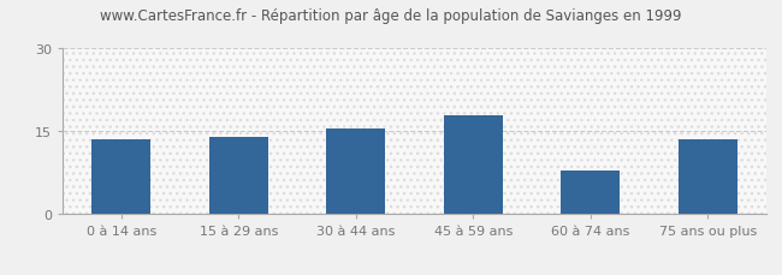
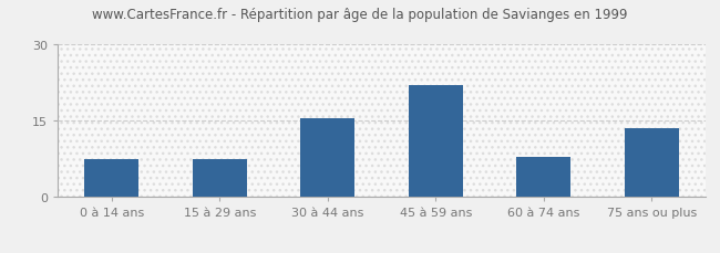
0 à 14 ans: 13.5 -> 7.5
15 à 29 ans: 14.0 -> 7.5
45 à 59 ans: 18.0 -> 22.0
